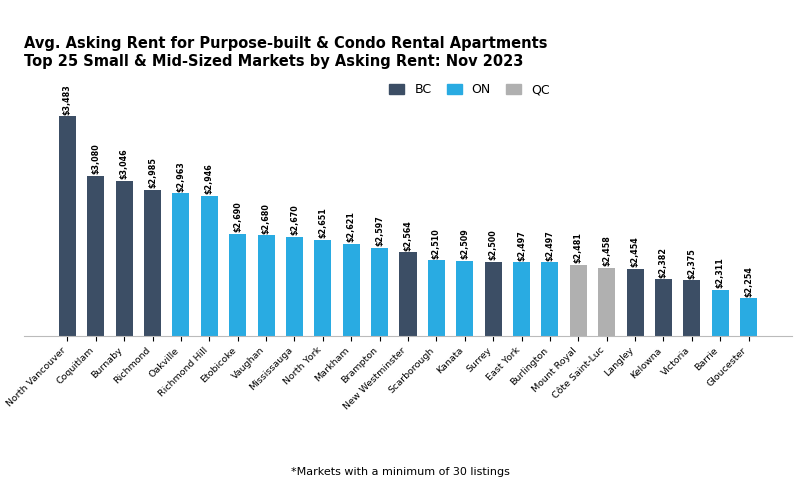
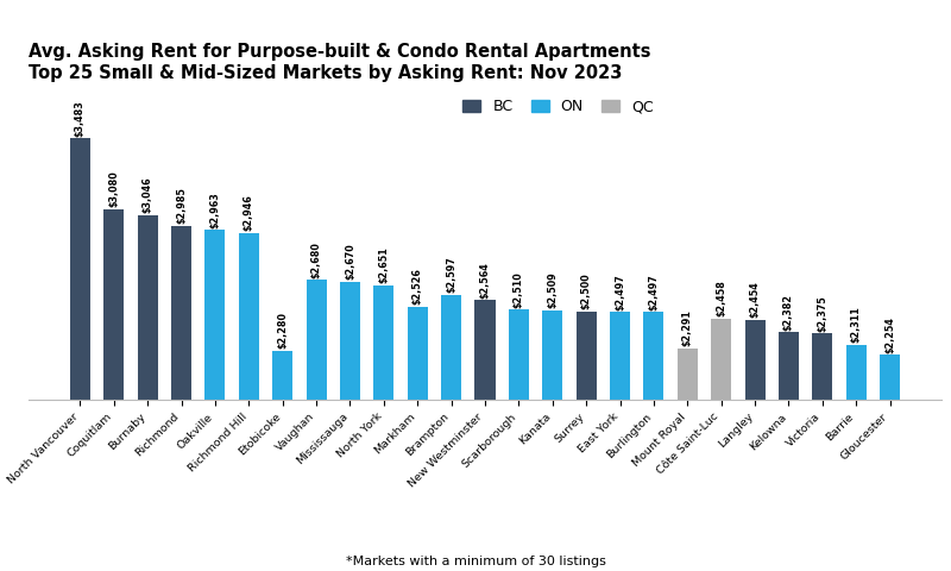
Etobicoke: $2,690 -> $2,280
Markham: $2,621 -> $2,526
Mount Royal: $2,481 -> $2,291
